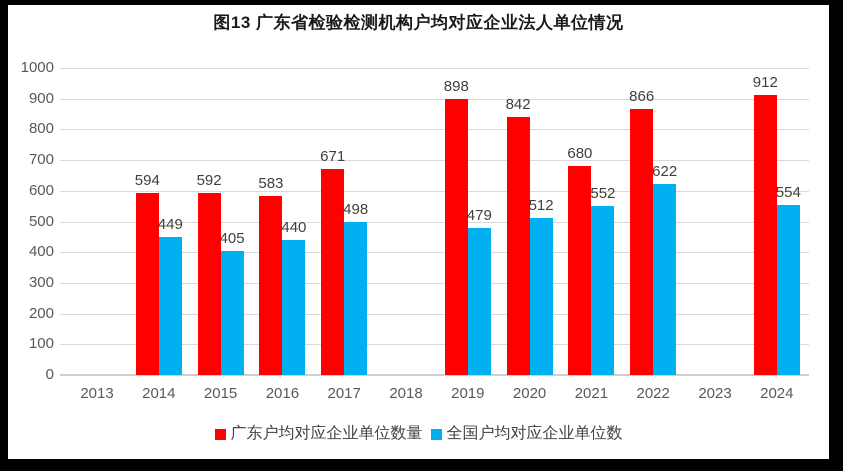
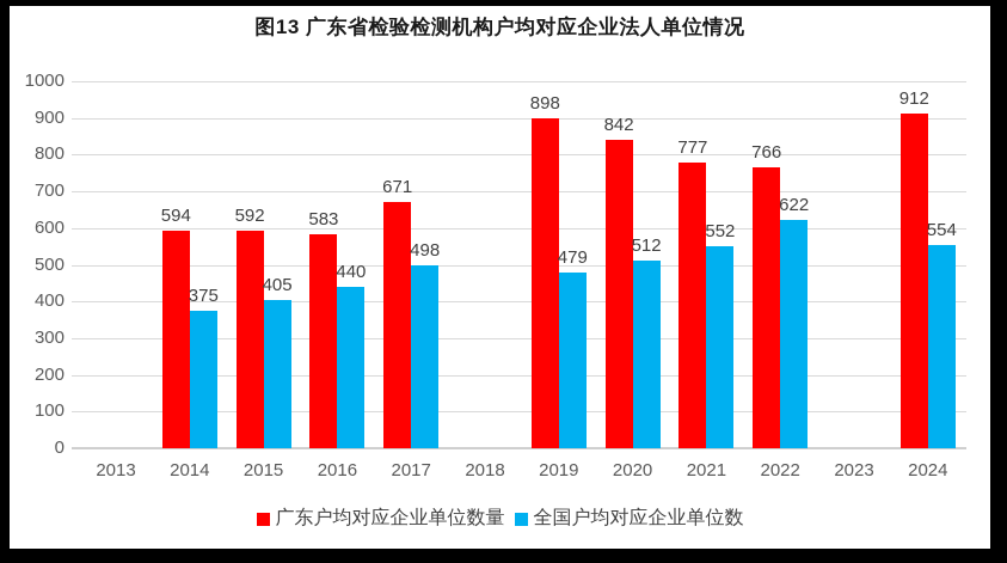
全国户均对应企业单位数/2014: 449 -> 375
广东户均对应企业单位数量/2021: 680 -> 777
广东户均对应企业单位数量/2022: 866 -> 766
